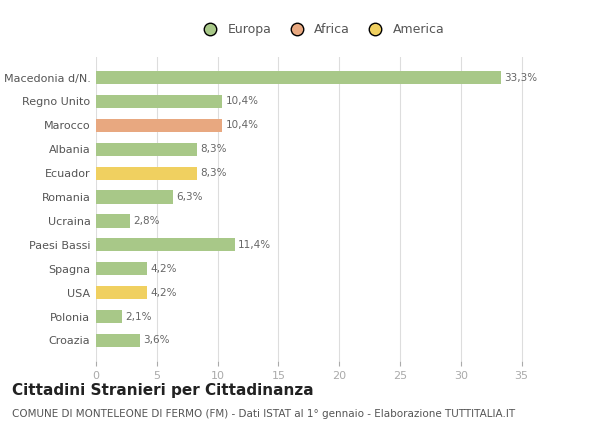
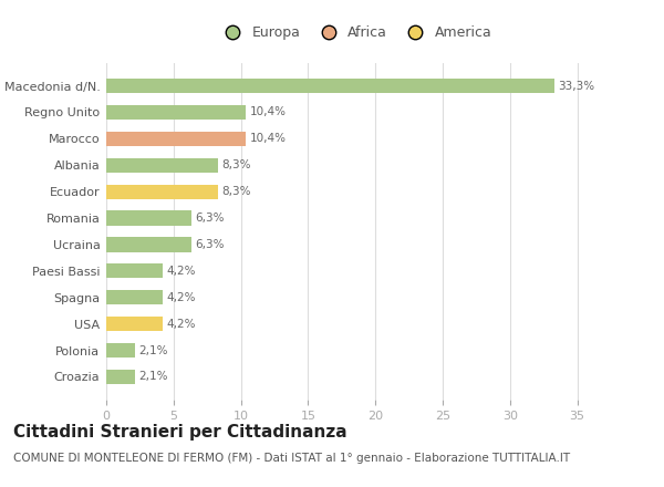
Ucraina: 2,8% -> 6,3%
Paesi Bassi: 11,4% -> 4,2%
Croazia: 3,6% -> 2,1%
